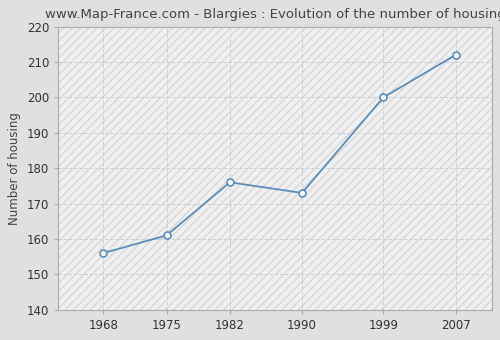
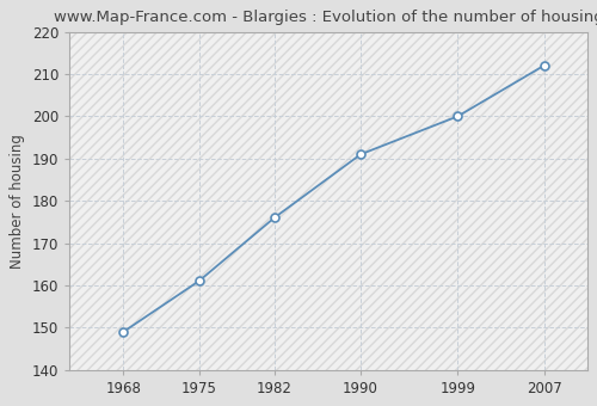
1968: 156 -> 149
1990: 173 -> 191
